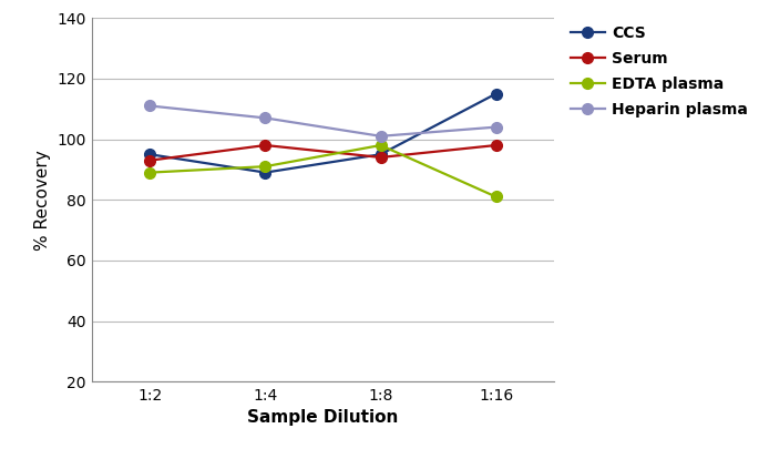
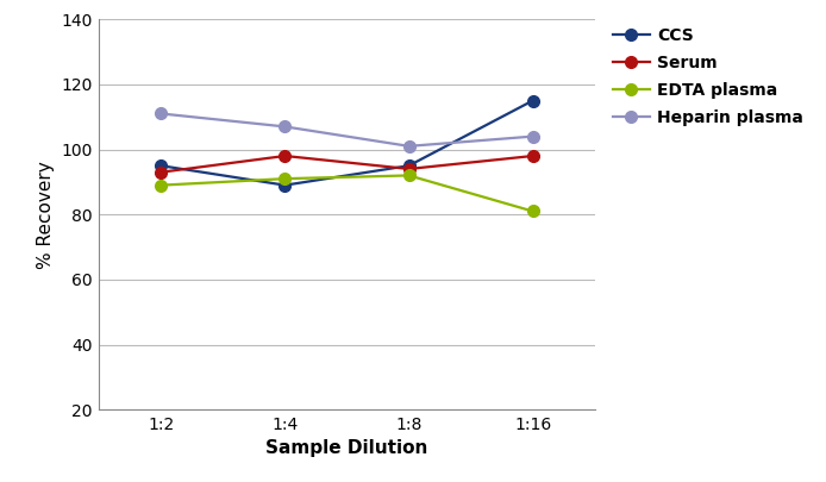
EDTA plasma/1:8: 98 -> 92
